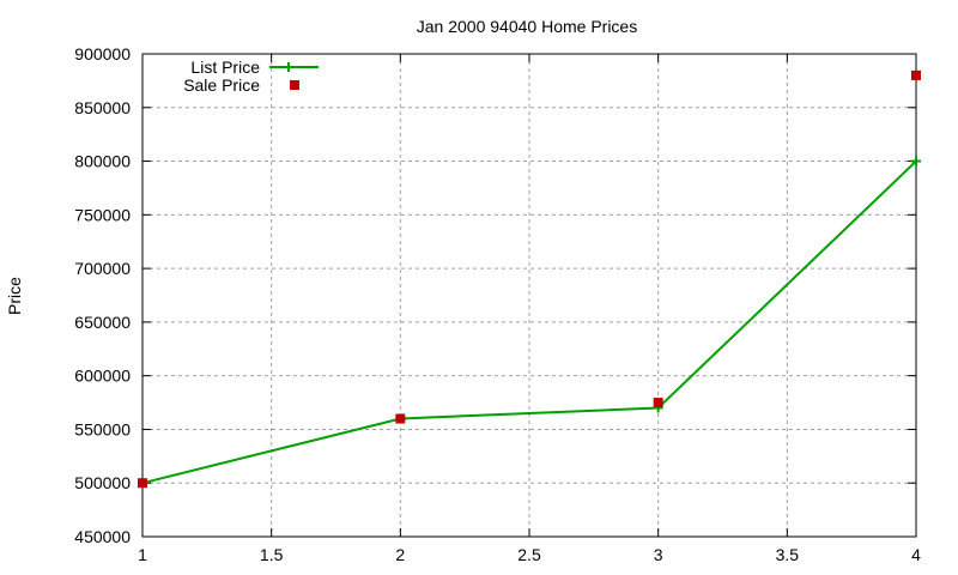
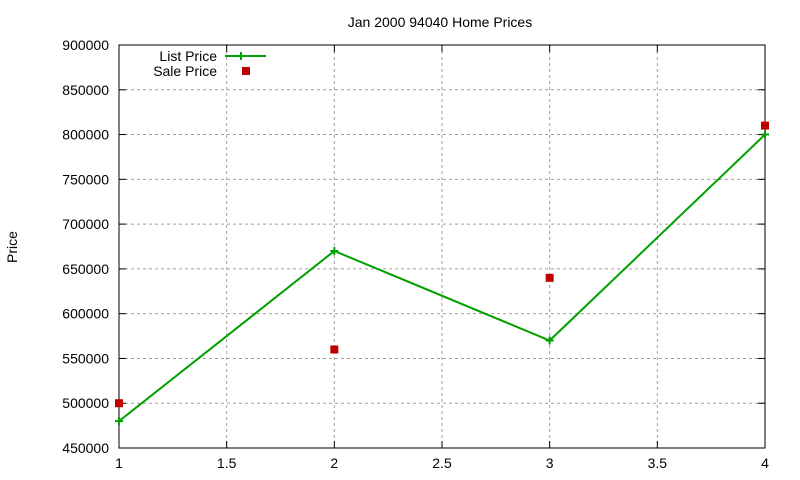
List Price/1: 500000 -> 480000
List Price/2: 560000 -> 670000
Sale Price/3: 580000 -> 640000
Sale Price/4: 880000 -> 810000
